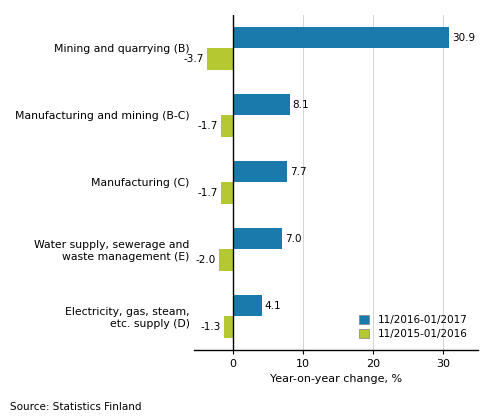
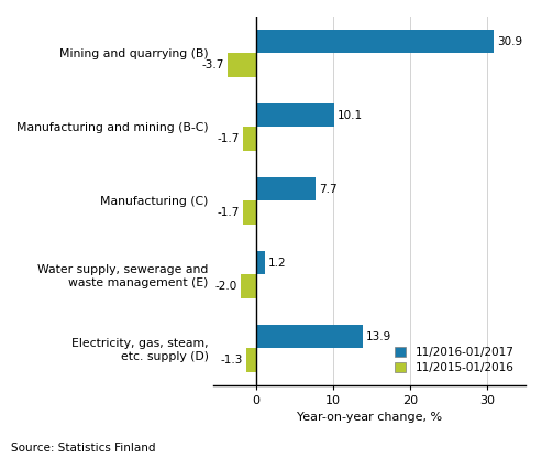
11/2016-01/2017/Manufacturing and mining (B-C): 8.1 -> 10.1
11/2016-01/2017/Water supply, sewerage and waste management (E): 7.0 -> 1.2
11/2016-01/2017/Electricity, gas, steam, etc. supply (D): 4.1 -> 13.9
